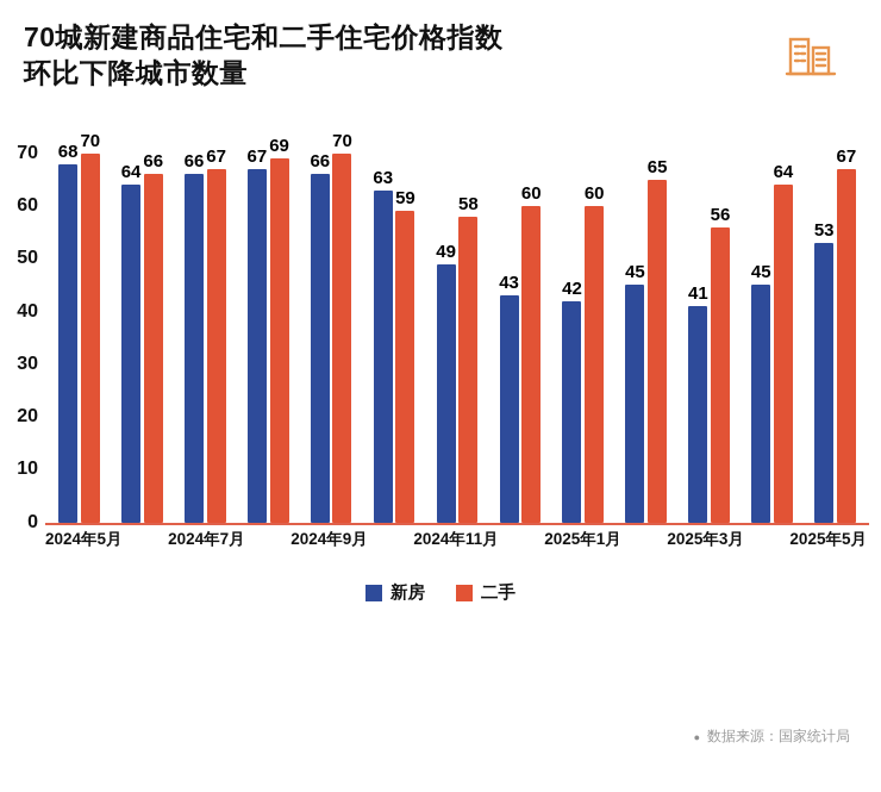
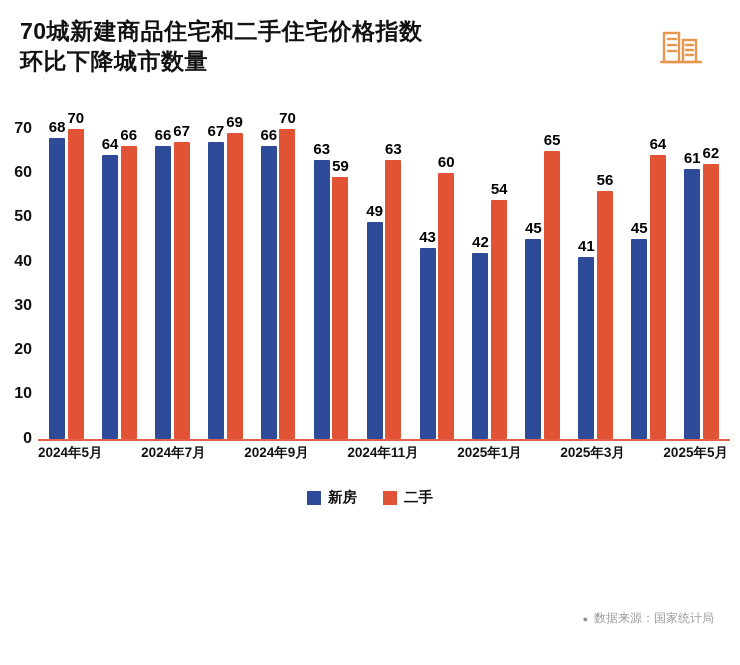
二手/2024年11月: 58 -> 63
二手/2025年1月: 60 -> 54
新房/2025年5月: 53 -> 61
二手/2025年5月: 67 -> 62
